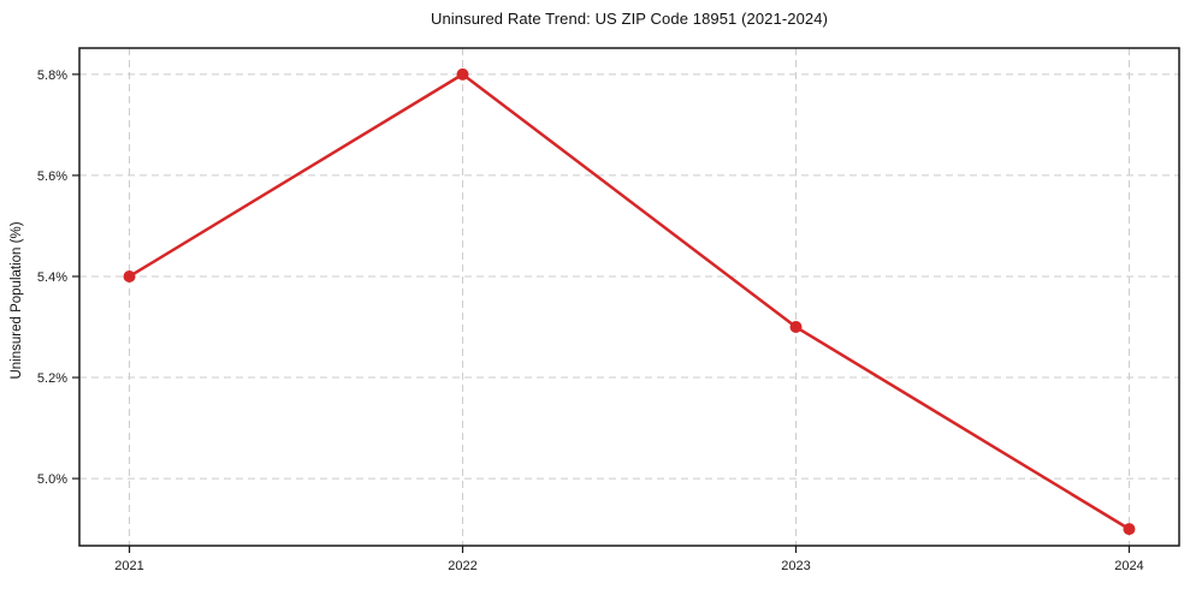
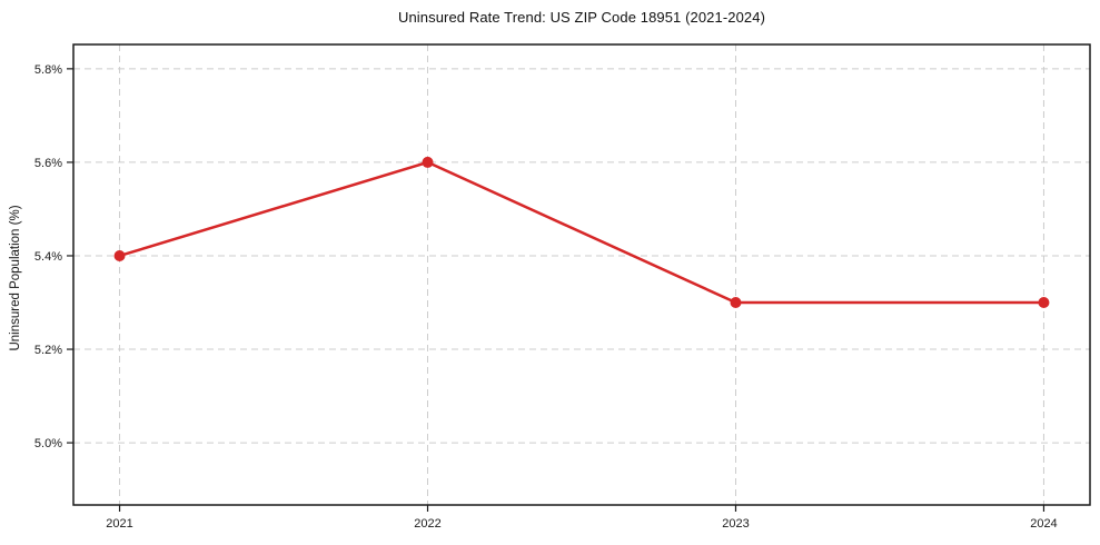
2022: 5.8% -> 5.6%
2024: 4.9% -> 5.3%
